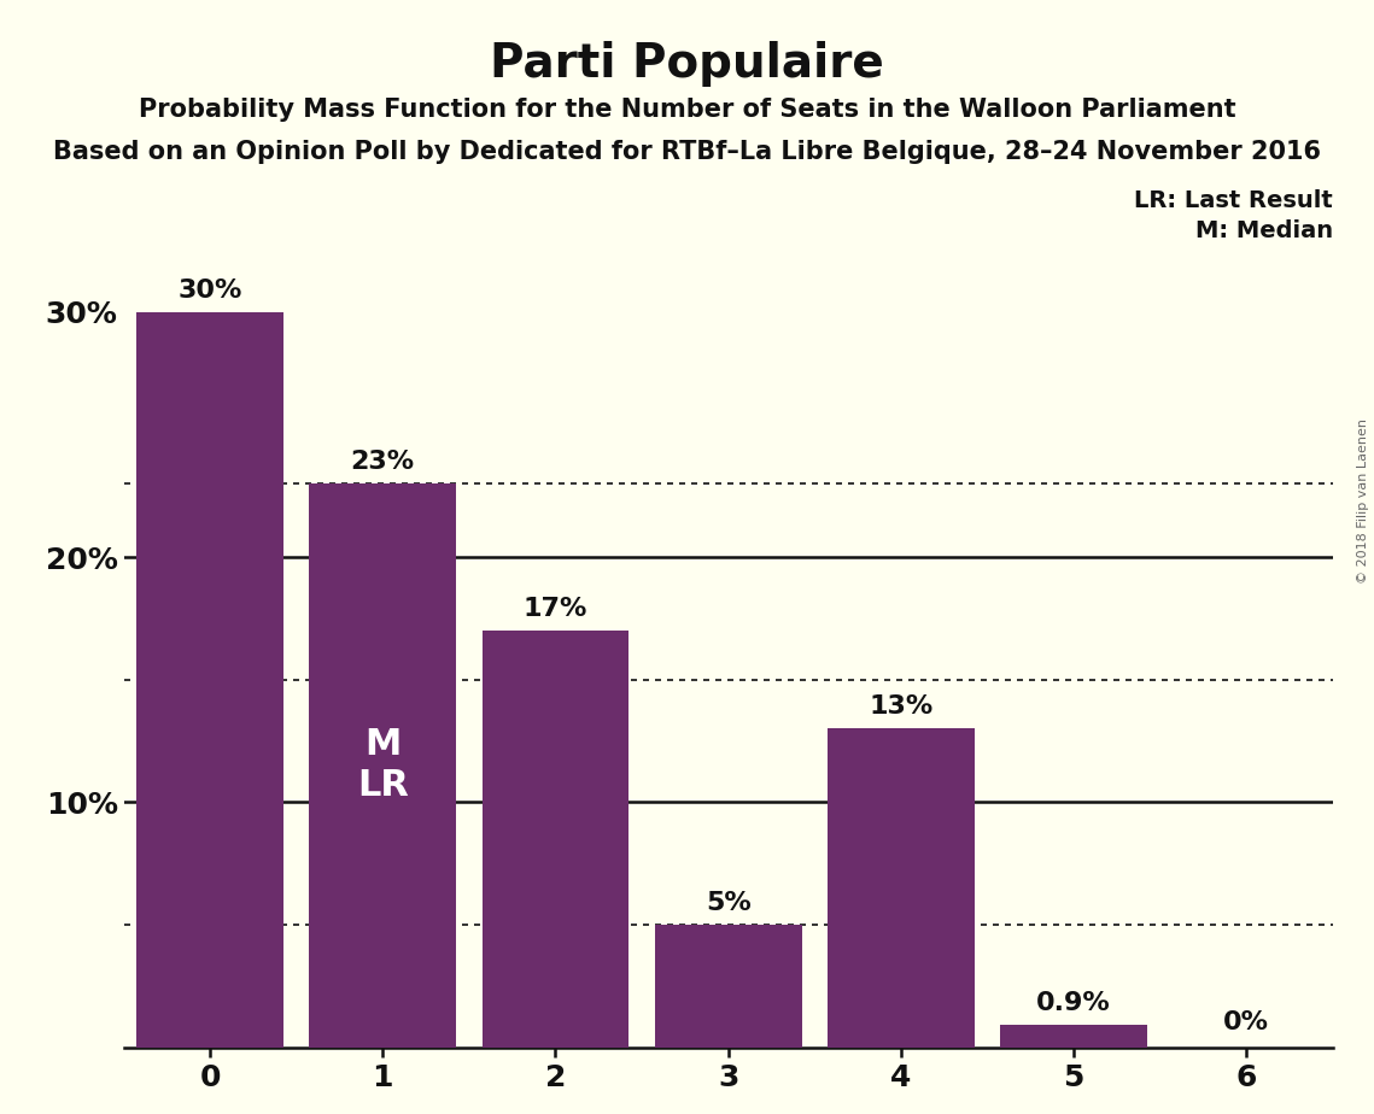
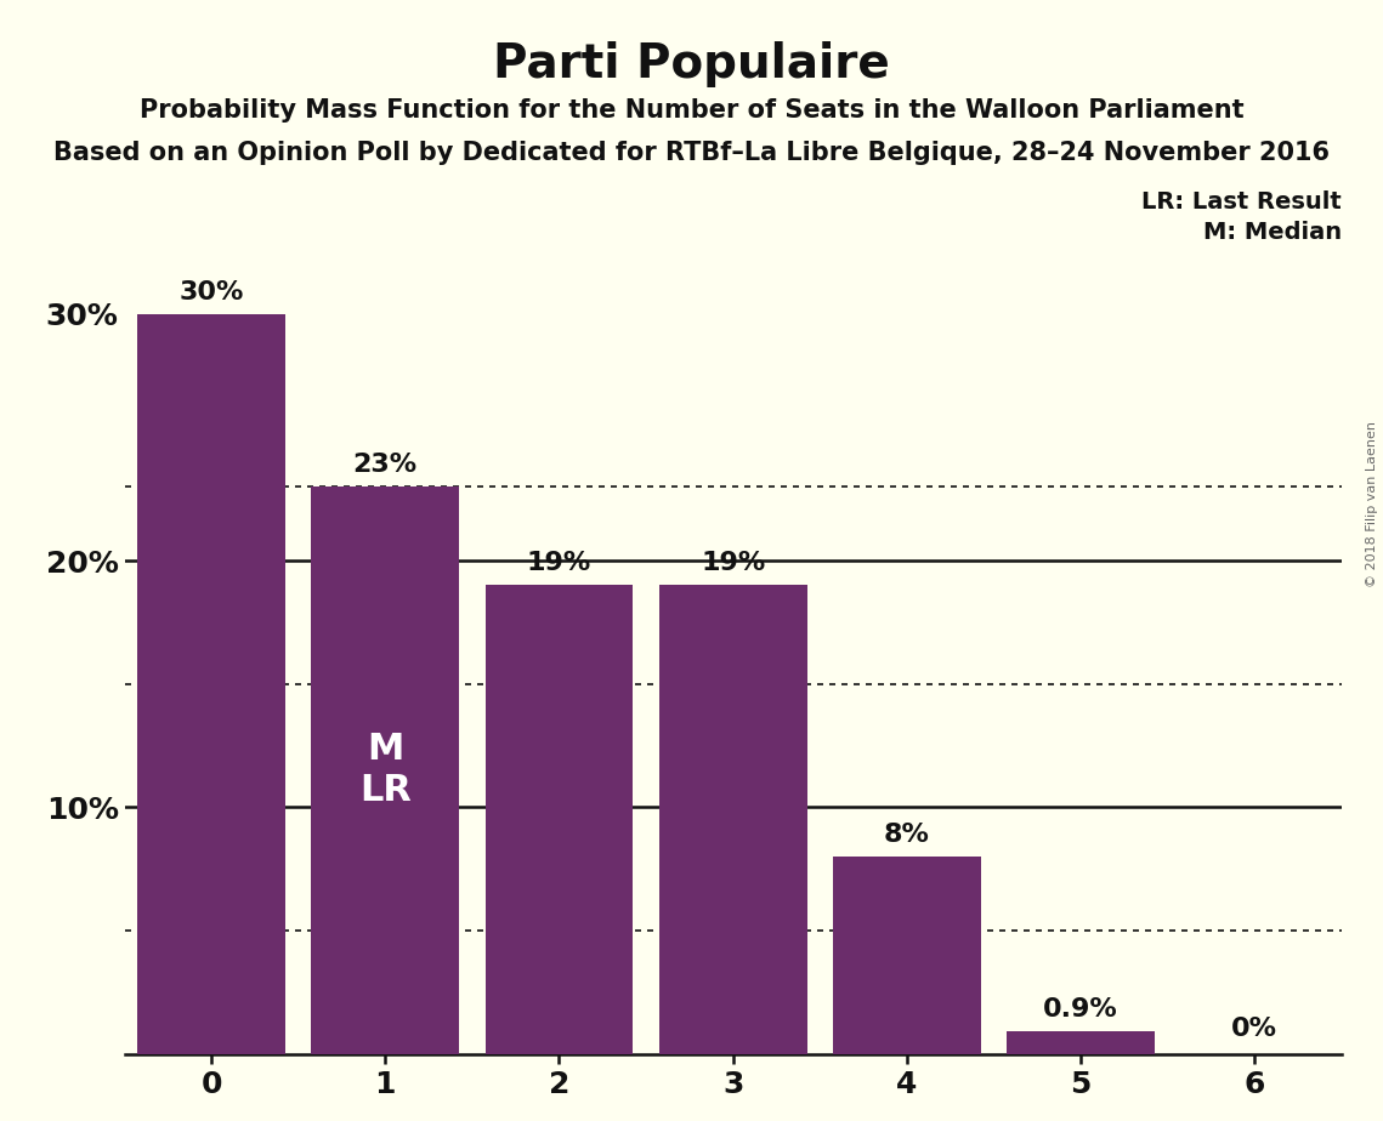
2: 17% -> 19%
3: 5% -> 19%
4: 13% -> 8%
